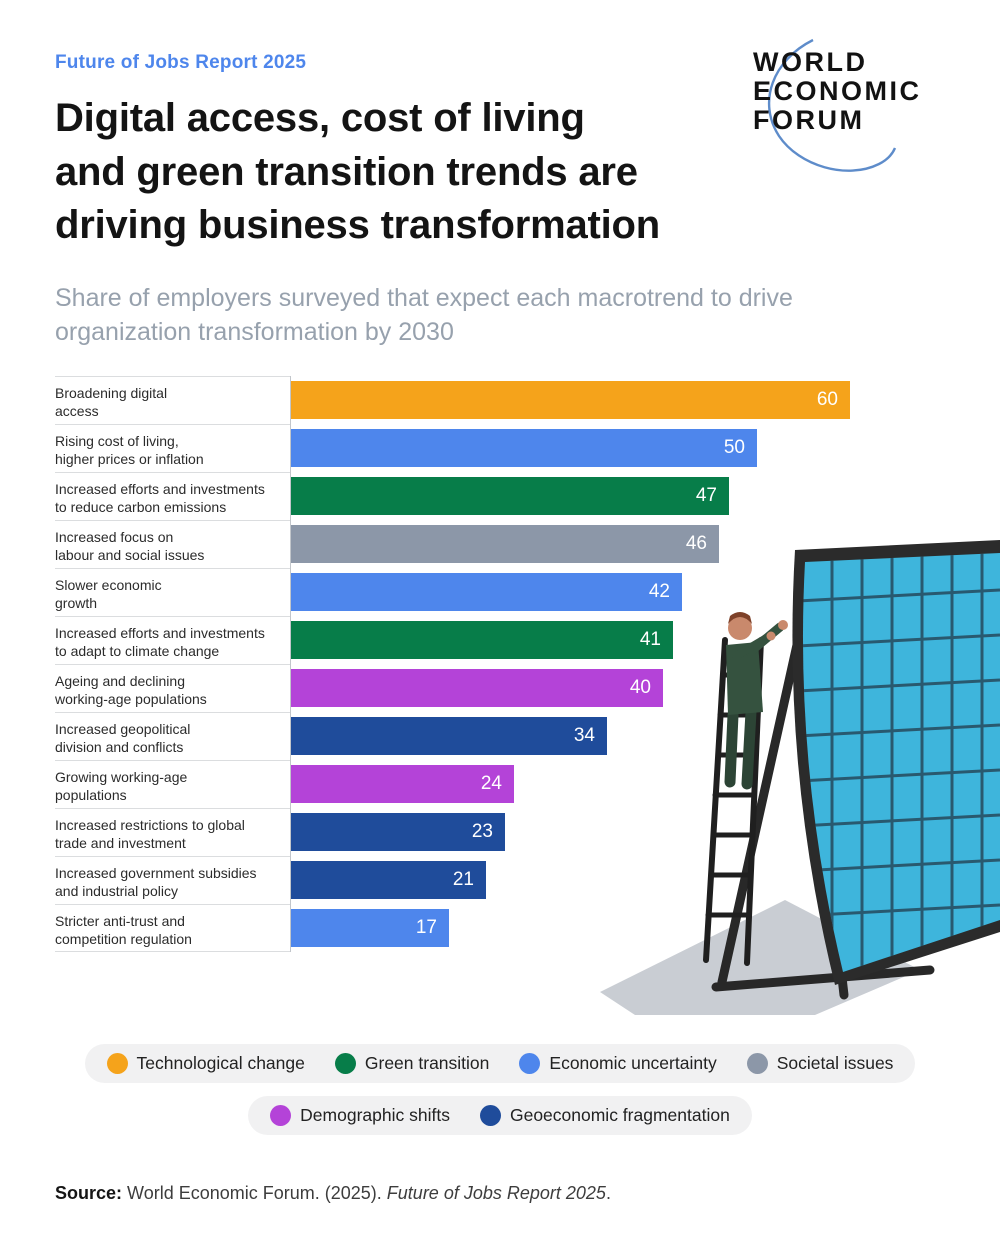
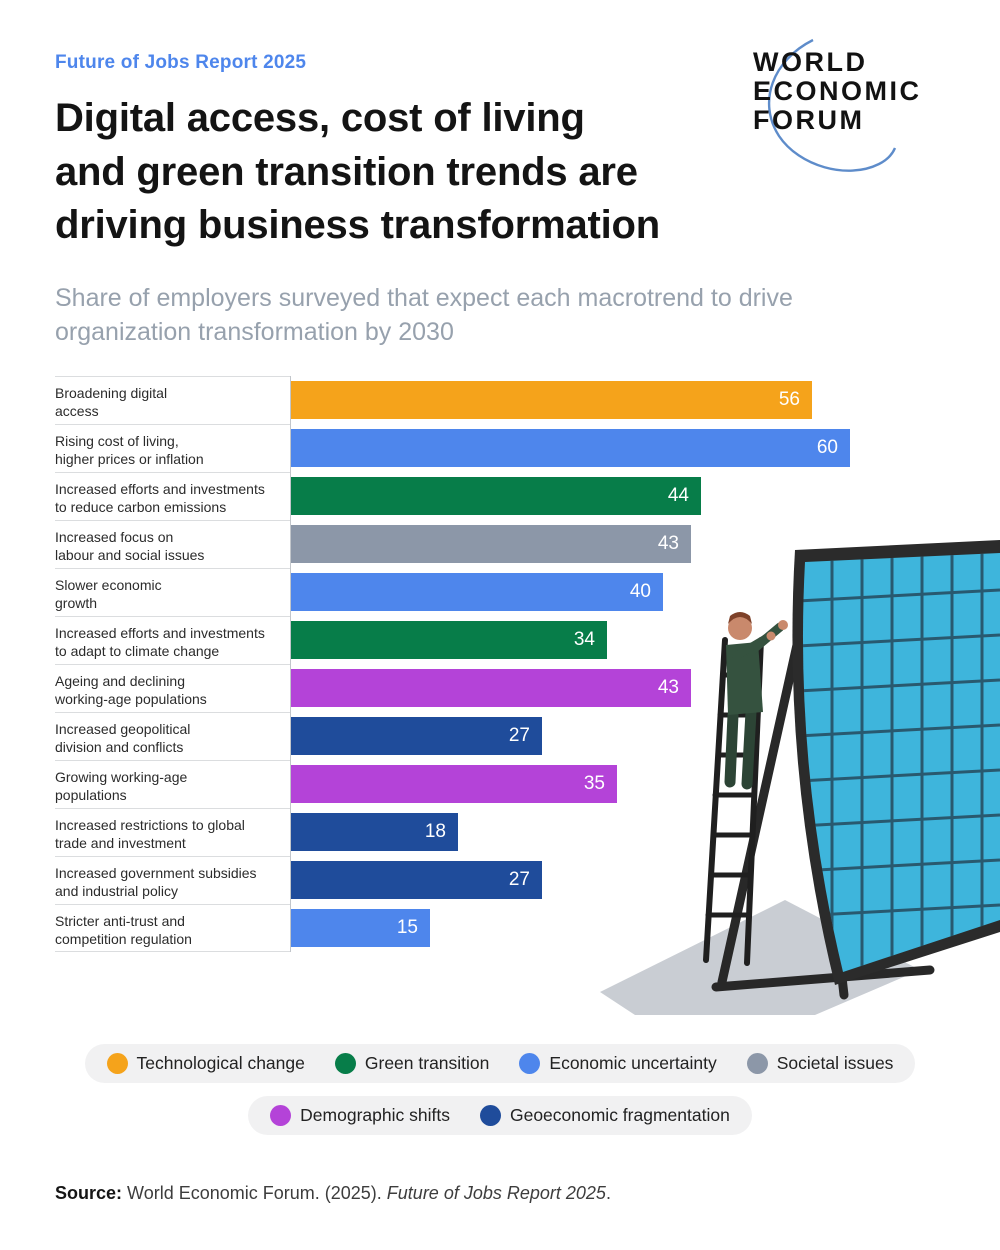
Broadening digital access: 60 -> 56
Rising cost of living, higher prices or inflation: 50 -> 60
Increased efforts and investments to reduce carbon emissions: 47 -> 44
Increased focus on labour and social issues: 46 -> 43
Slower economic growth: 42 -> 40
Increased efforts and investments to adapt to climate change: 41 -> 34
Ageing and declining working-age populations: 40 -> 43
Increased geopolitical division and conflicts: 34 -> 27
Growing working-age populations: 24 -> 35
Increased restrictions to global trade and investment: 23 -> 18
Increased government subsidies and industrial policy: 21 -> 27
Stricter anti-trust and competition regulation: 17 -> 15
